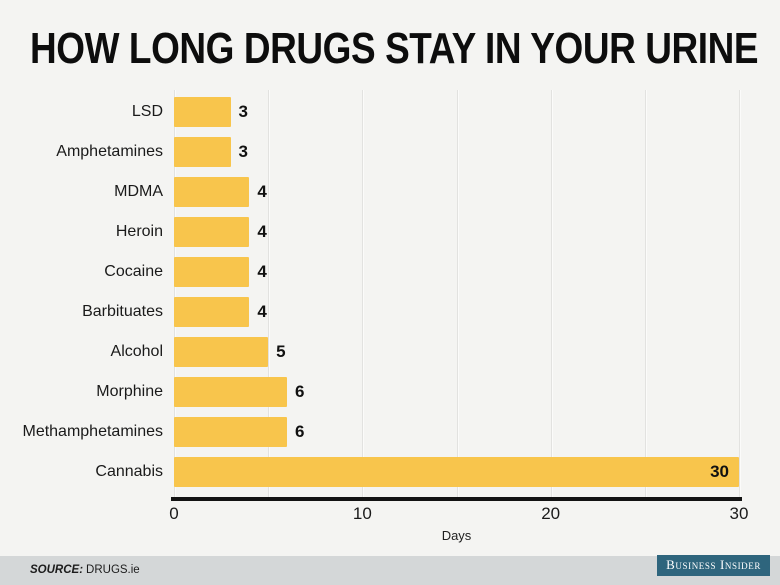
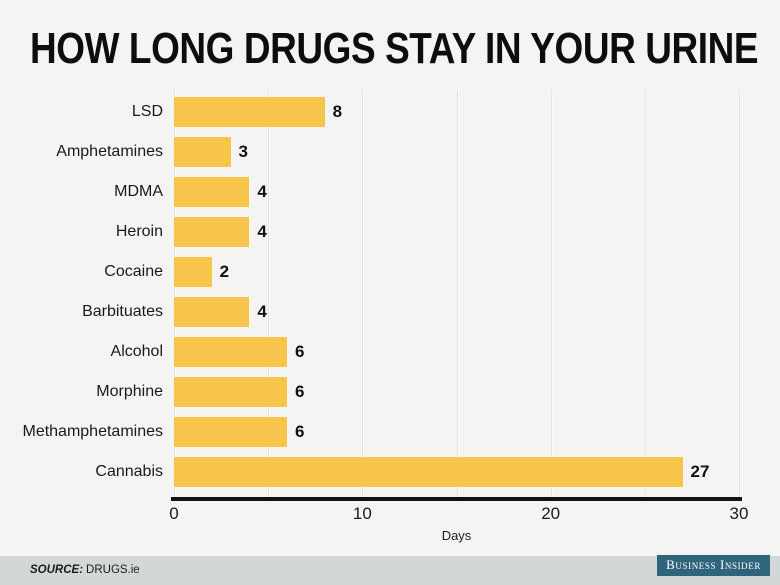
LSD: 3 -> 8
Cocaine: 4 -> 2
Alcohol: 5 -> 6
Cannabis: 30 -> 27
